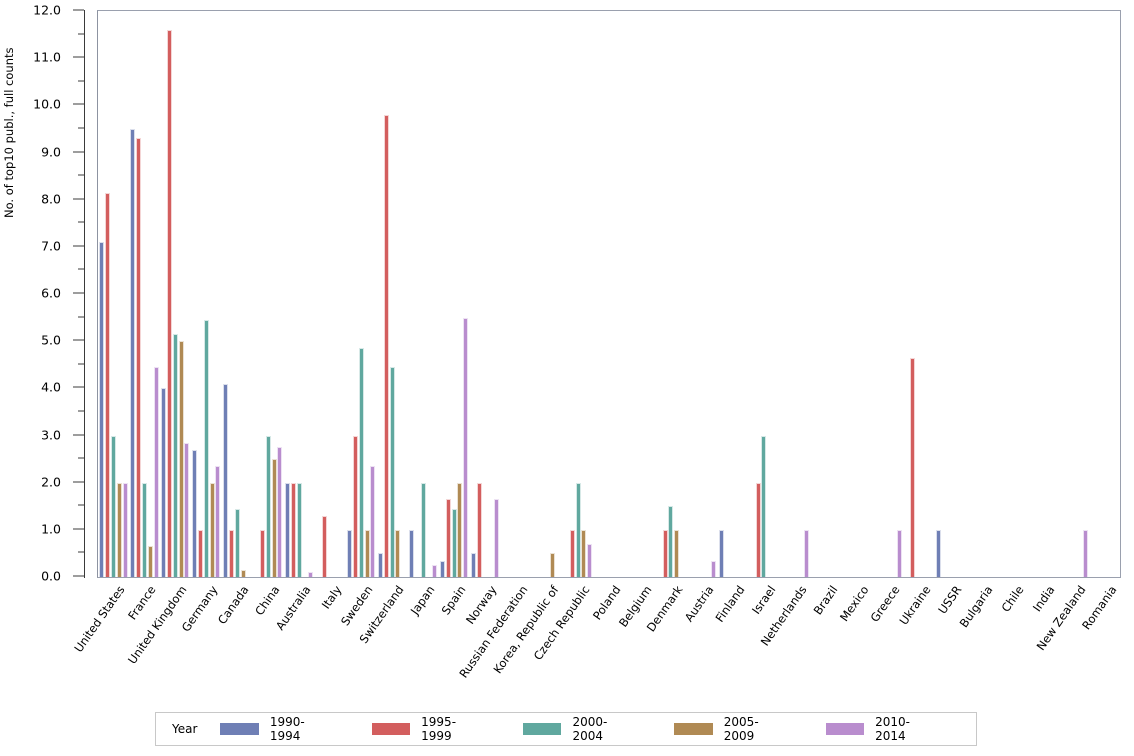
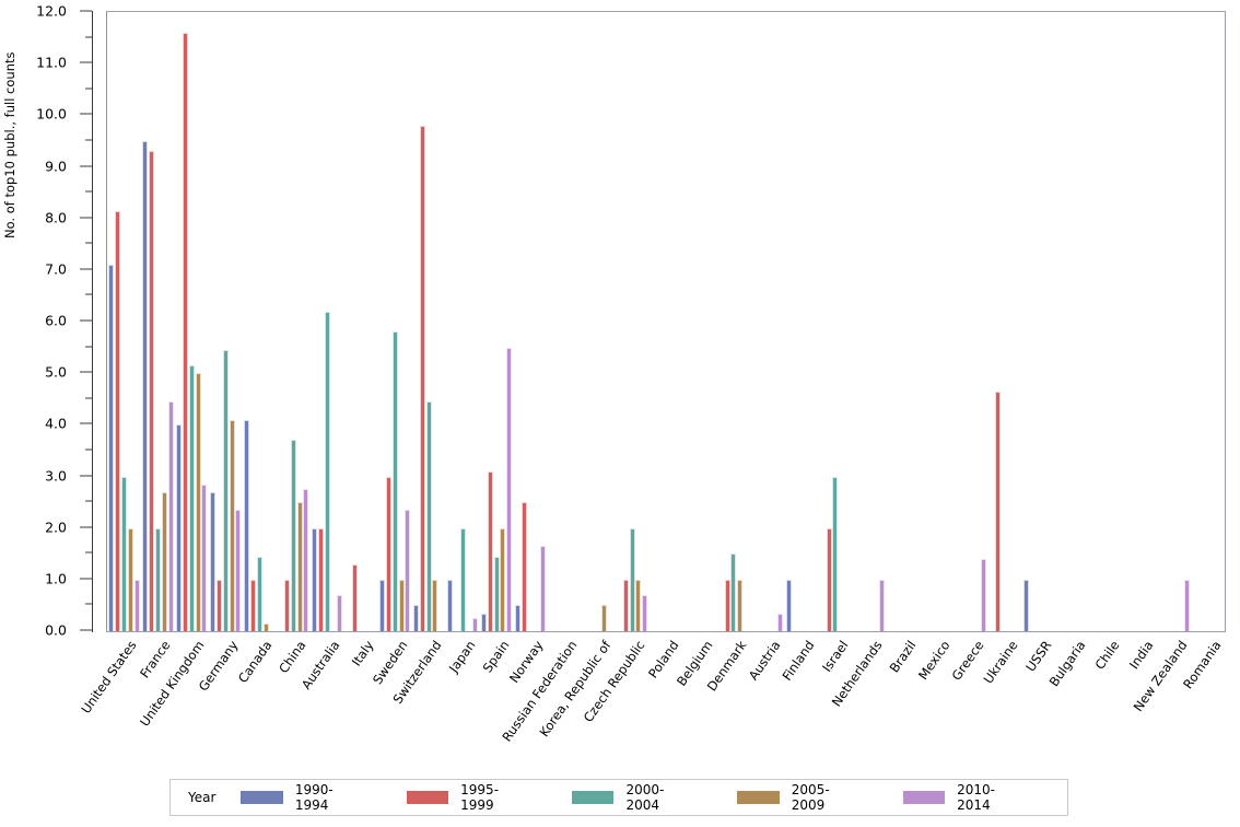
2010-2014/United States: 2.0 -> 1.0
2005-2009/France: 0.7 -> 2.7
2005-2009/Germany: 2.0 -> 4.1
2000-2004/China: 3.0 -> 3.7
2000-2004/Australia: 2.0 -> 6.2
2010-2014/Australia: 0.1 -> 0.7
2000-2004/Sweden: 4.8 -> 5.8
1995-1999/Spain: 1.6 -> 3.1
1995-1999/Norway: 2.0 -> 2.5
2010-2014/Greece: 1.0 -> 1.4
